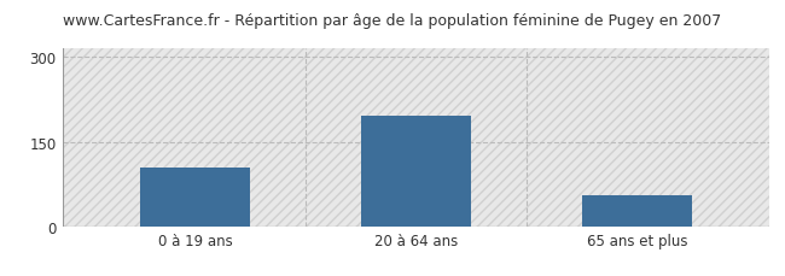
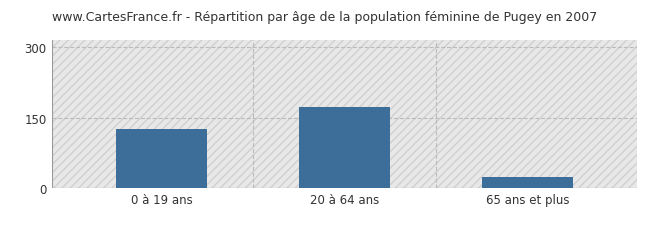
0 à 19 ans: 105 -> 125
20 à 64 ans: 195 -> 172
65 ans et plus: 55 -> 22
